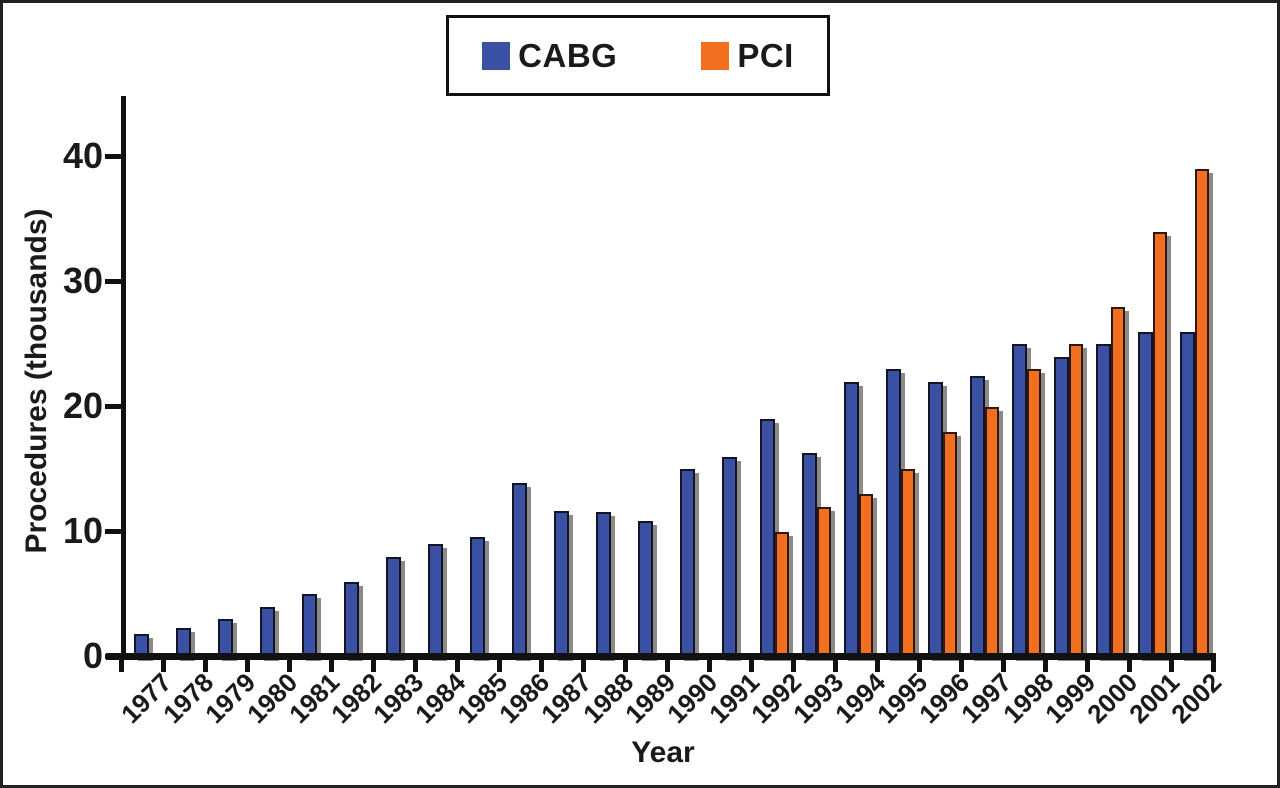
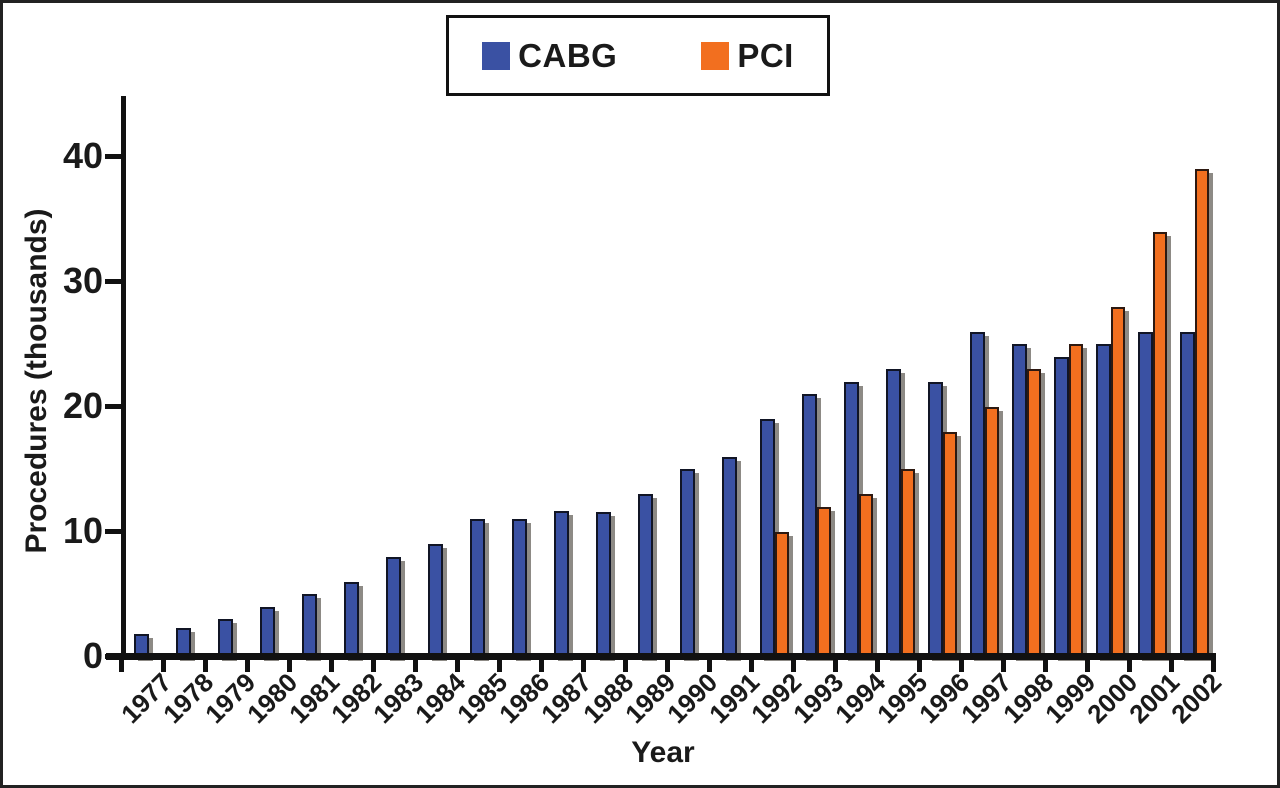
CABG/1985: 9.6 -> 11.0
CABG/1986: 13.9 -> 11.0
CABG/1989: 10.9 -> 13.0
CABG/1993: 16.3 -> 21.0
CABG/1997: 22.5 -> 26.0
